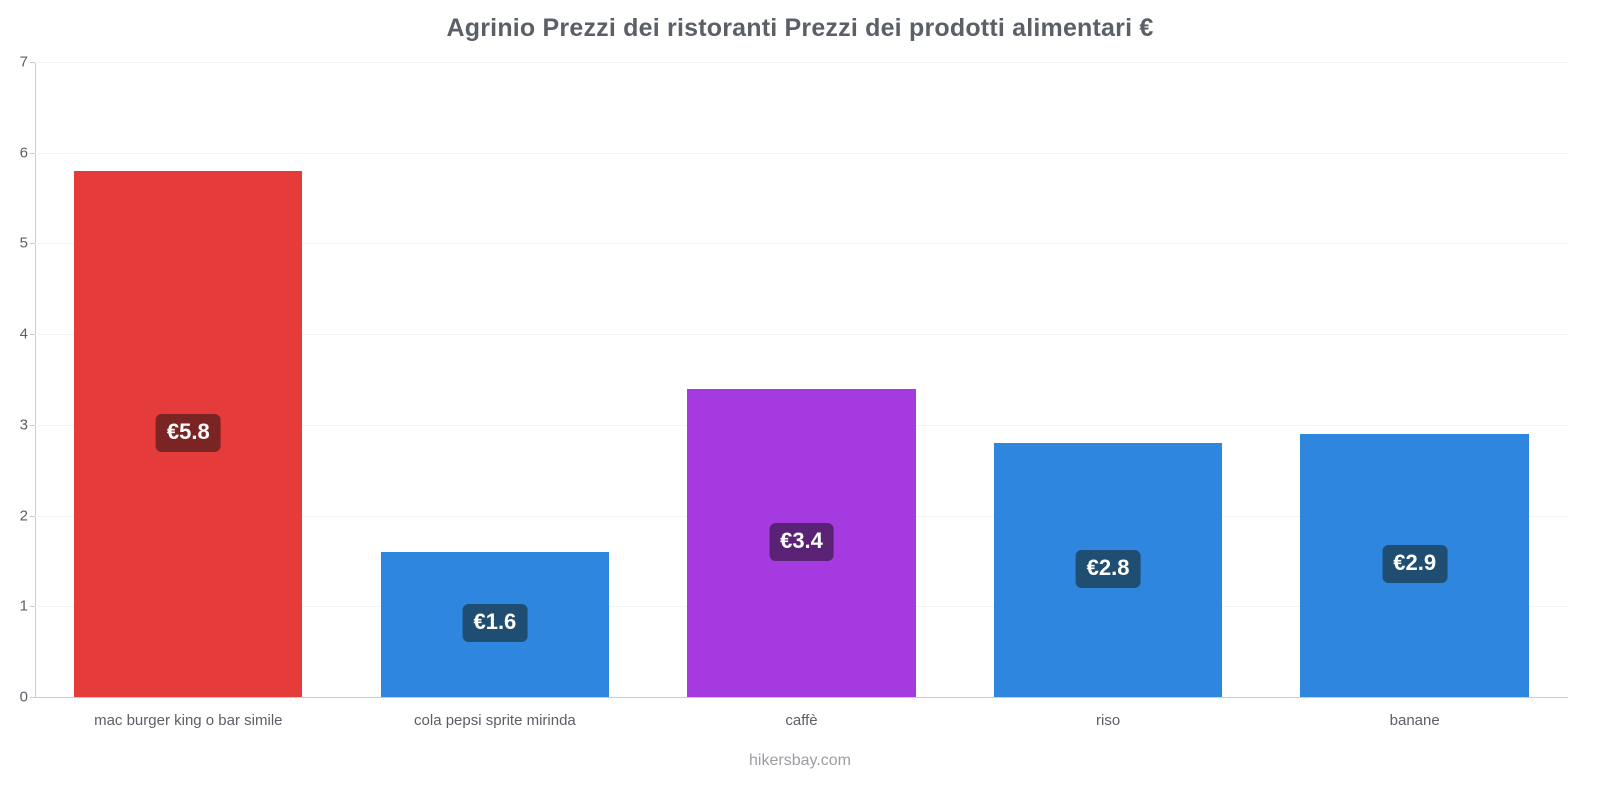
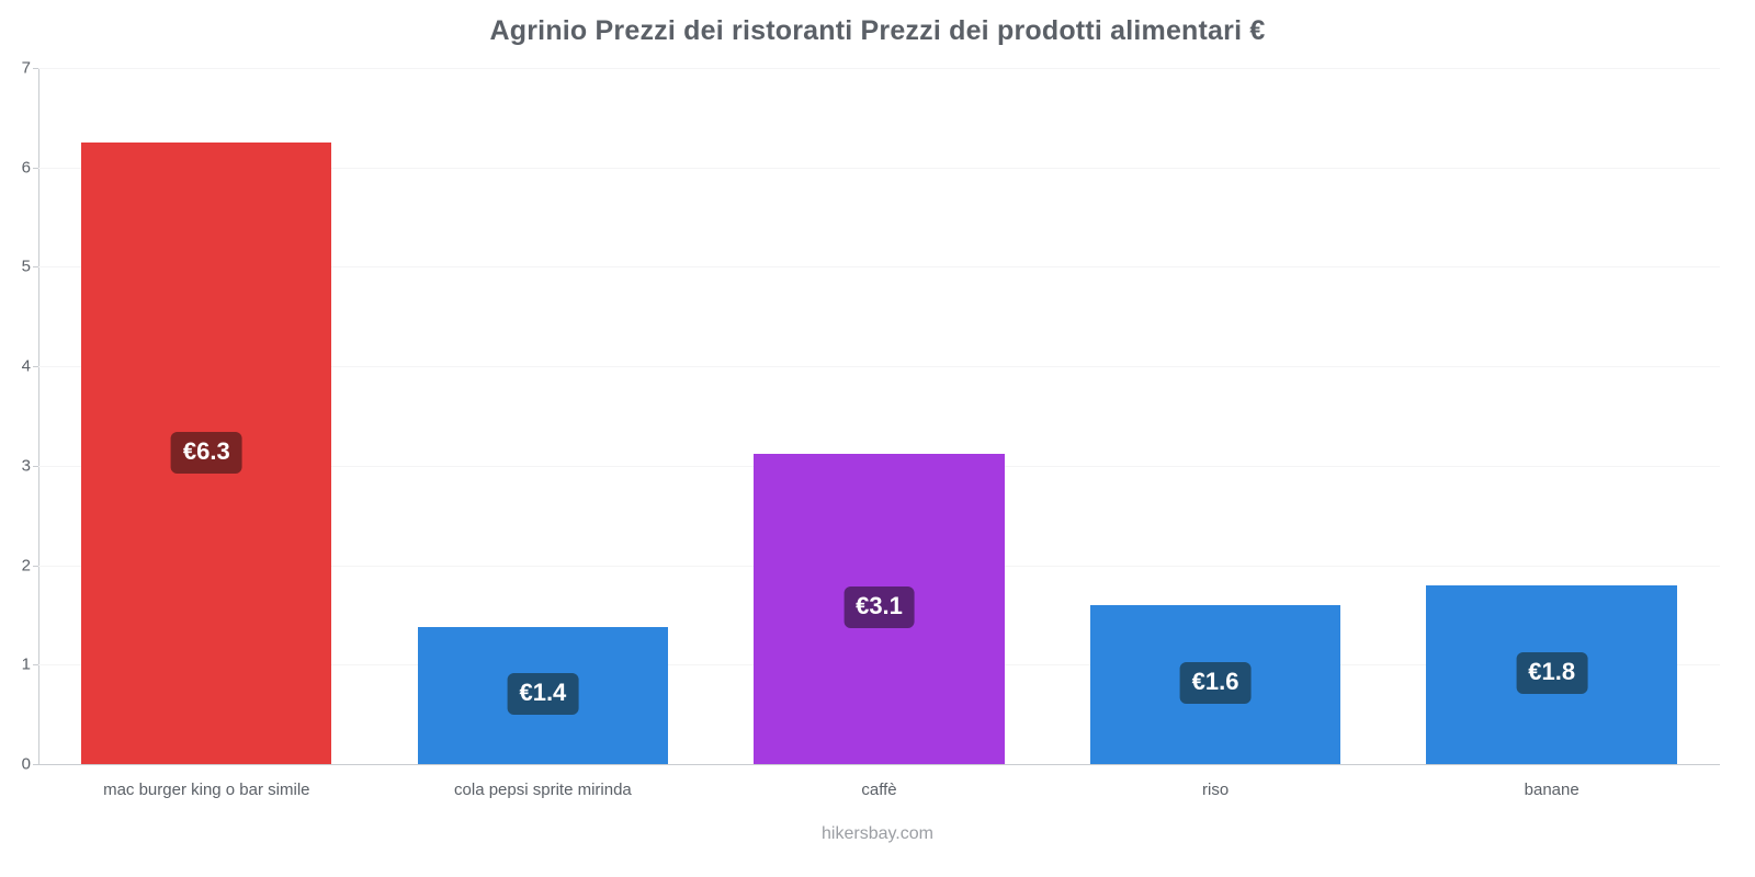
mac burger king o bar simile: €5.8 -> €6.3
cola pepsi sprite mirinda: €1.6 -> €1.4
caffè: €3.4 -> €3.1
riso: €2.8 -> €1.6
banane: €2.9 -> €1.8
